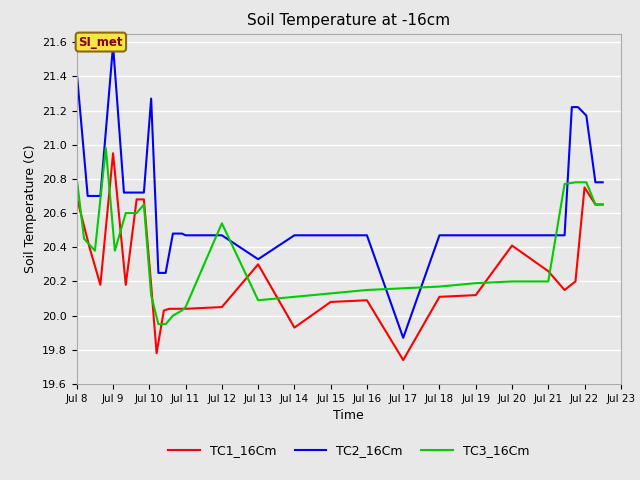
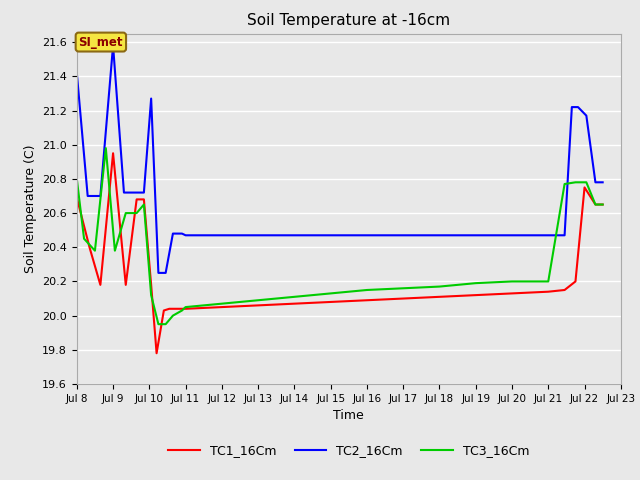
TC3_16Cm/Jul 12: 20.54 -> 20.07
TC1_16Cm/Jul 13: 20.30 -> 20.06
TC2_16Cm/Jul 13: 20.33 -> 20.47
TC1_16Cm/Jul 14: 19.93 -> 20.07
TC1_16Cm/Jul 17: 19.74 -> 20.10
TC2_16Cm/Jul 17: 19.87 -> 20.47
TC1_16Cm/Jul 20: 20.41 -> 20.13
TC1_16Cm/Jul 21: 20.26 -> 20.14
